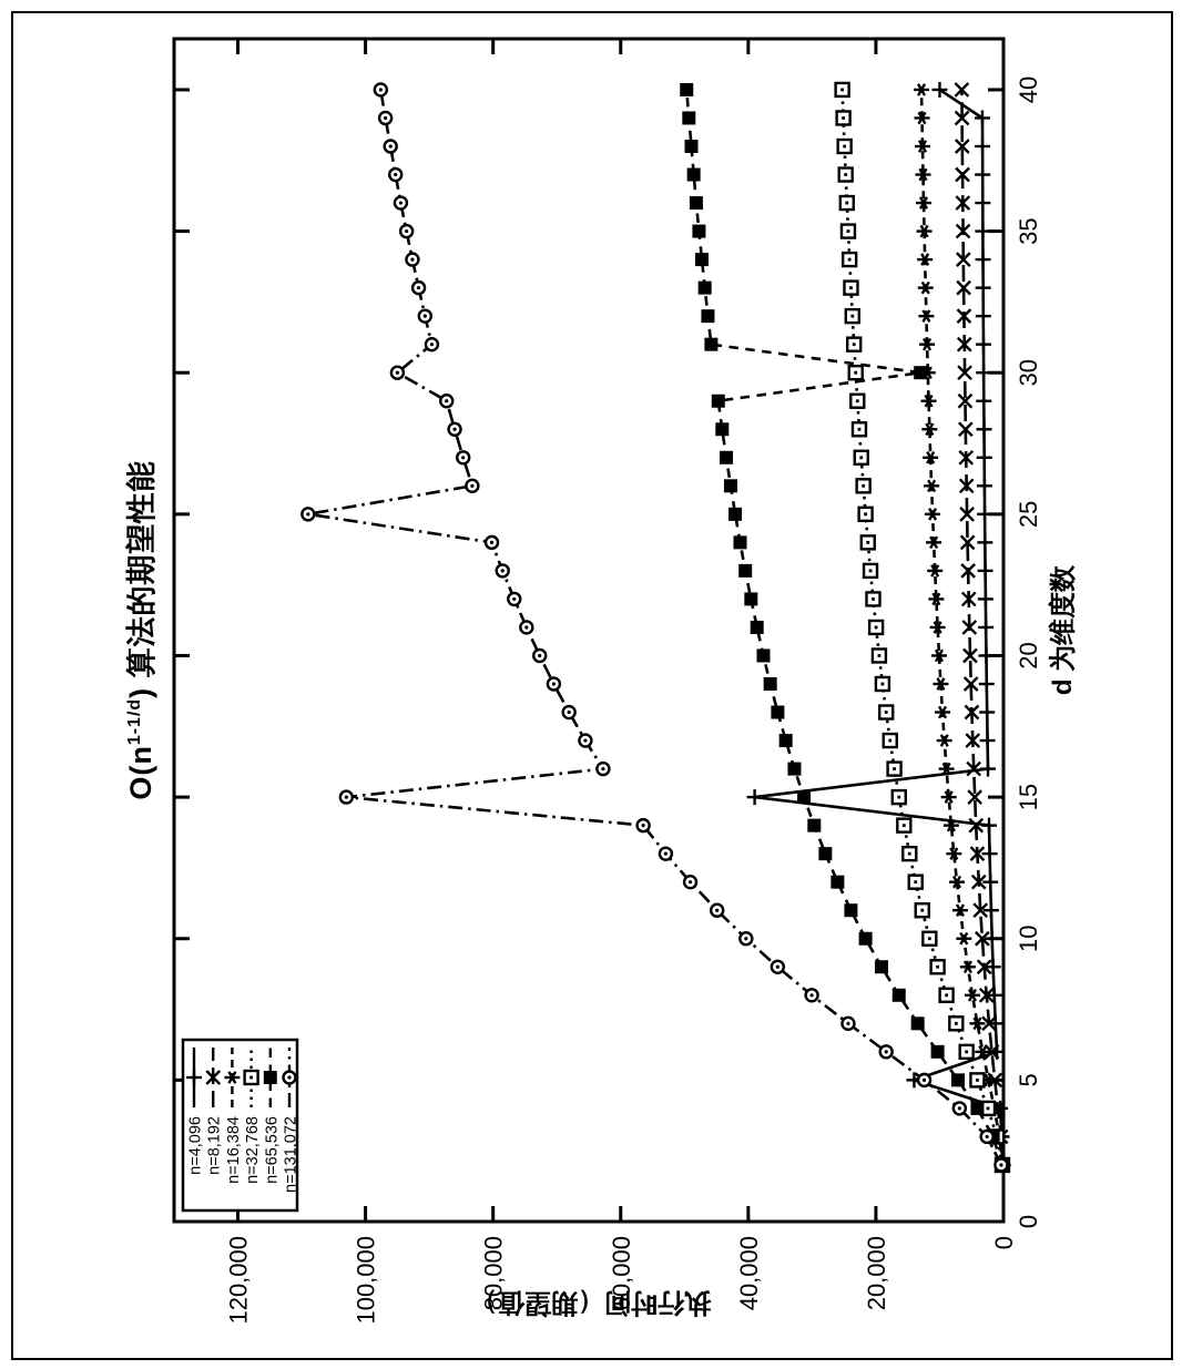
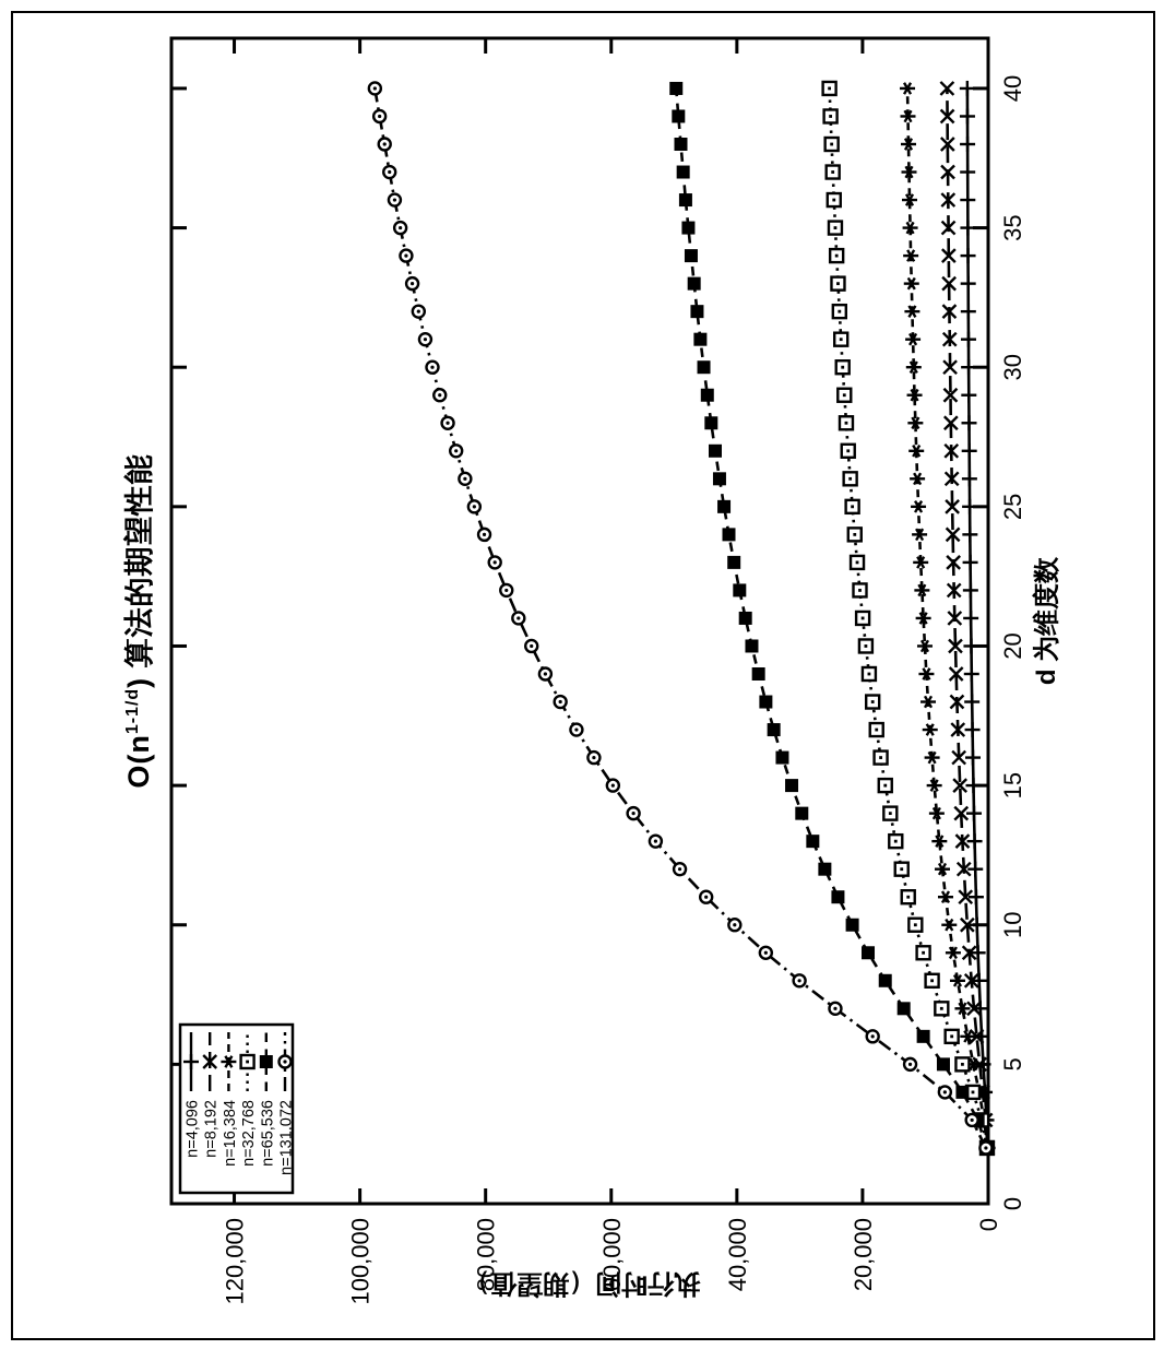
n=4,096/5: 14000 -> 1000
n=4,096/15: 39000 -> 2000
n=131,072/15: 103000 -> 60000
n=131,072/25: 109000 -> 82000
n=65,536/30: 13000 -> 45000
n=131,072/30: 95000 -> 88000
n=4,096/40: 10000 -> 3000
